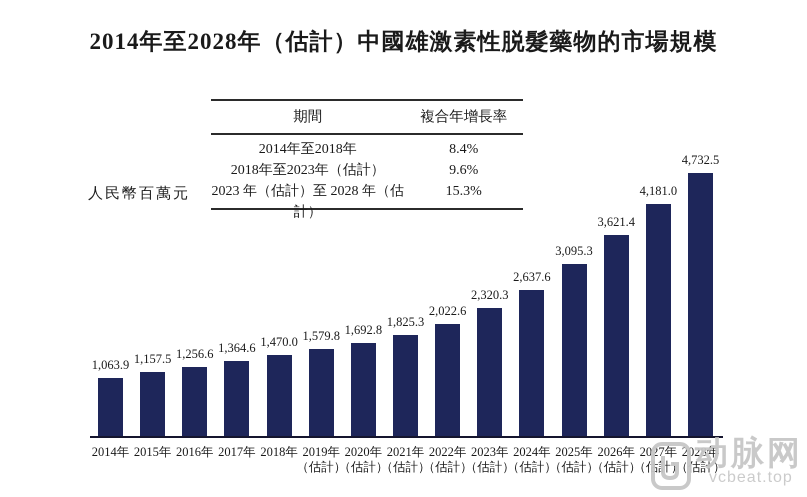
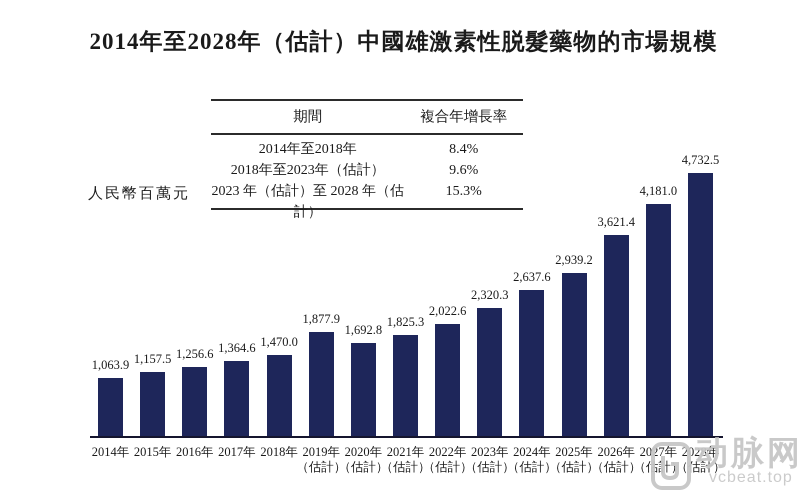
2019年（估計）: 1,579.8 -> 1,877.9
2025年（估計）: 3,095.3 -> 2,939.2
